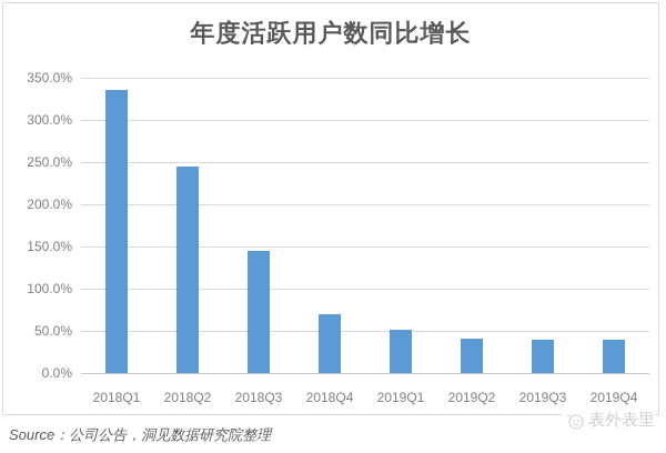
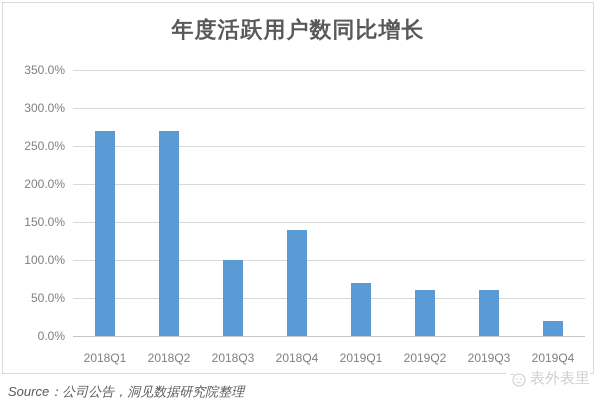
2018Q1: 340% -> 270%
2018Q2: 240% -> 270%
2018Q3: 140% -> 100%
2018Q4: 70% -> 140%
2019Q1: 50% -> 70%
2019Q2: 40% -> 60%
2019Q3: 40% -> 60%
2019Q4: 40% -> 20%
